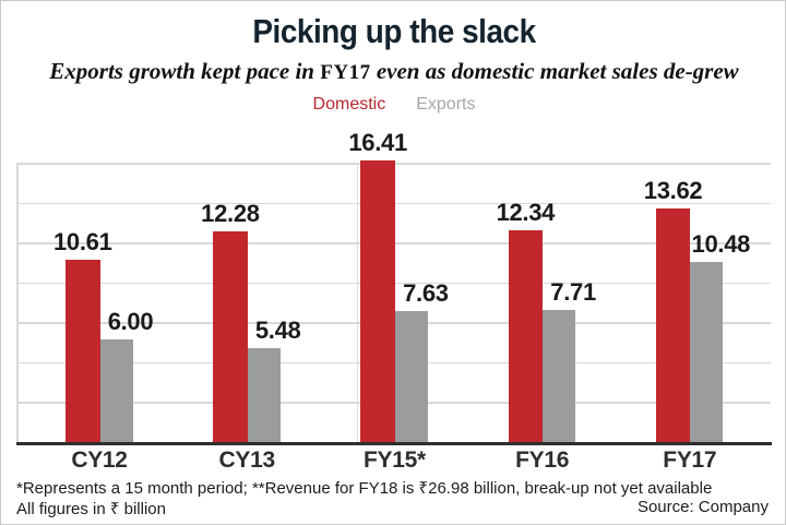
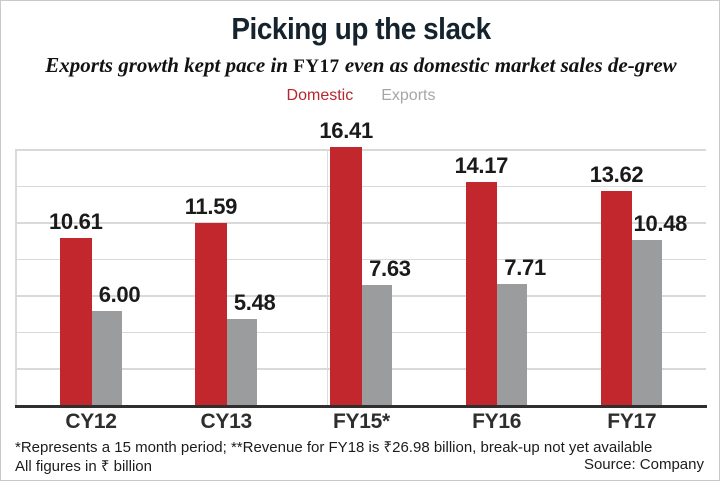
Domestic/CY13: 12.28 -> 11.59
Domestic/FY16: 12.34 -> 14.17
